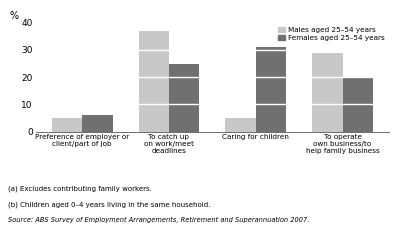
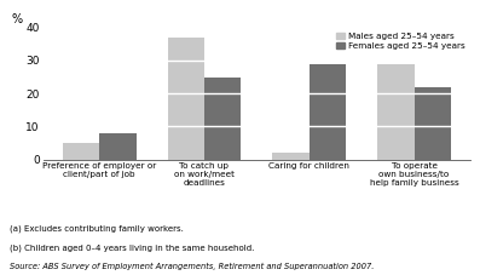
Females aged 25–54 years/Preference of employer or client/part of job: 6 -> 8
Males aged 25–54 years/Caring for children: 5 -> 2
Females aged 25–54 years/Caring for children: 31 -> 29
Females aged 25–54 years/To operate own business/to help family business: 20 -> 22
